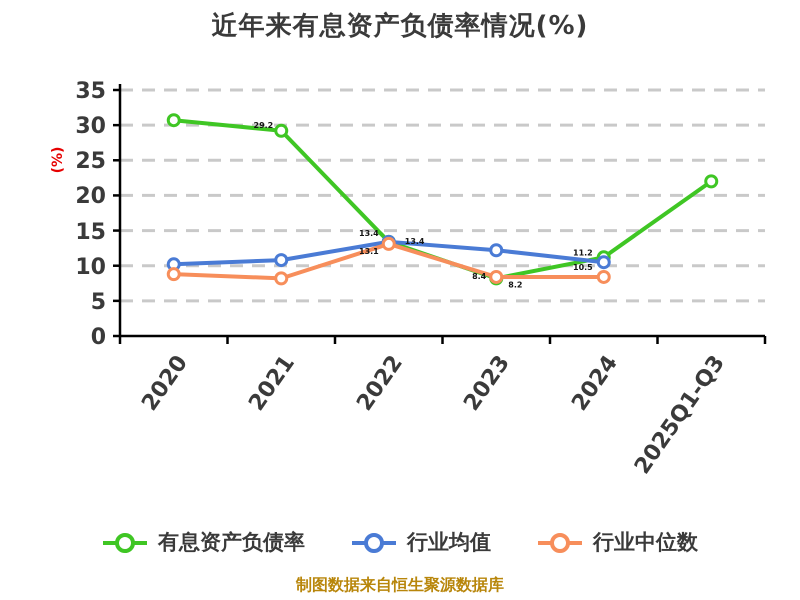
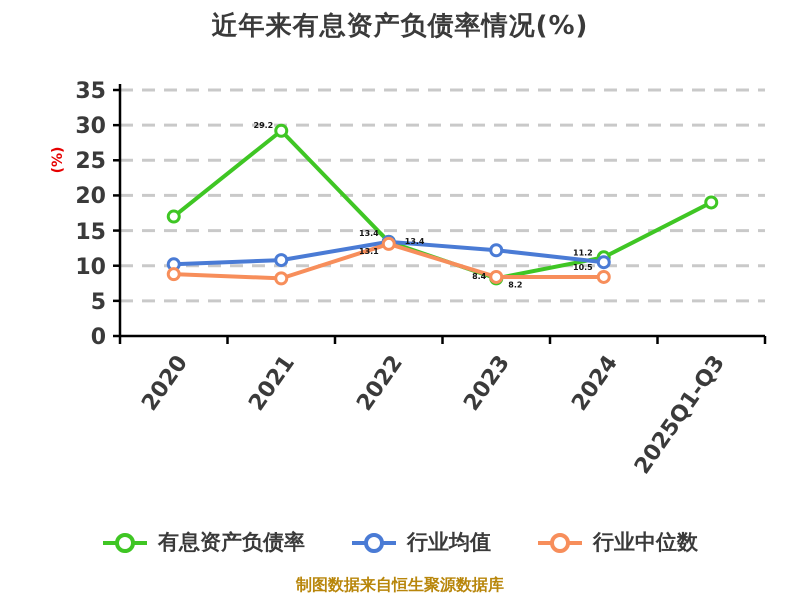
有息资产负债率/2020: 31 -> 17
有息资产负债率/2025Q1-Q3: 22 -> 19
